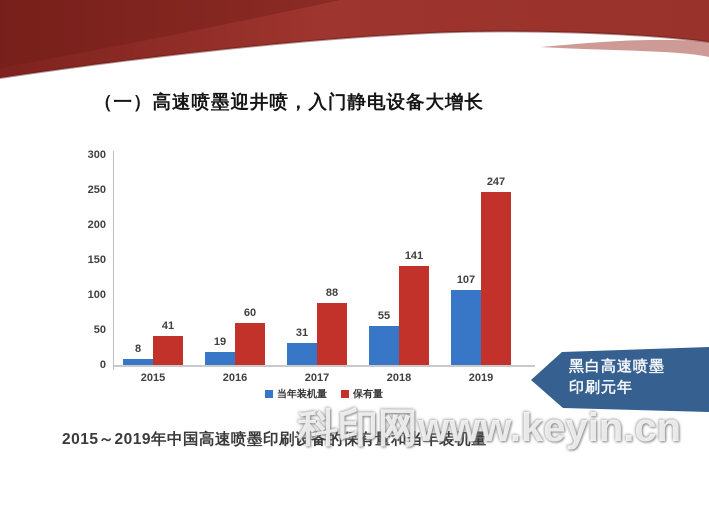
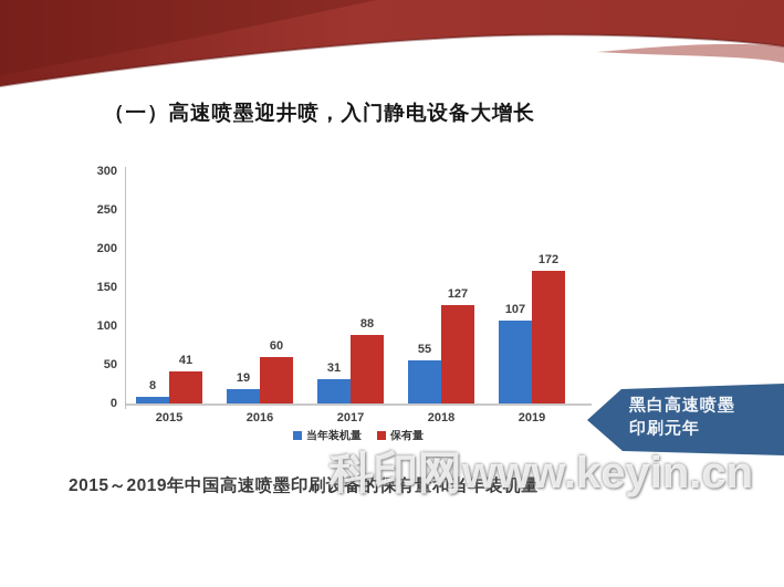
保有量/2018: 141 -> 127
保有量/2019: 247 -> 172
